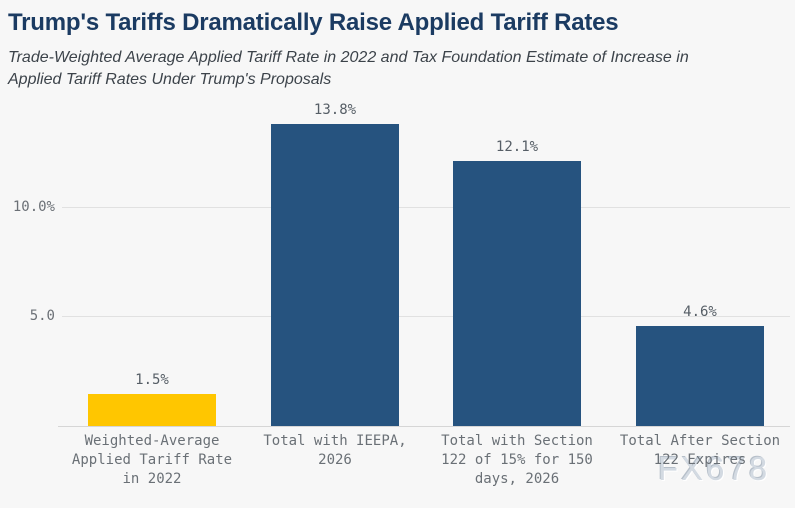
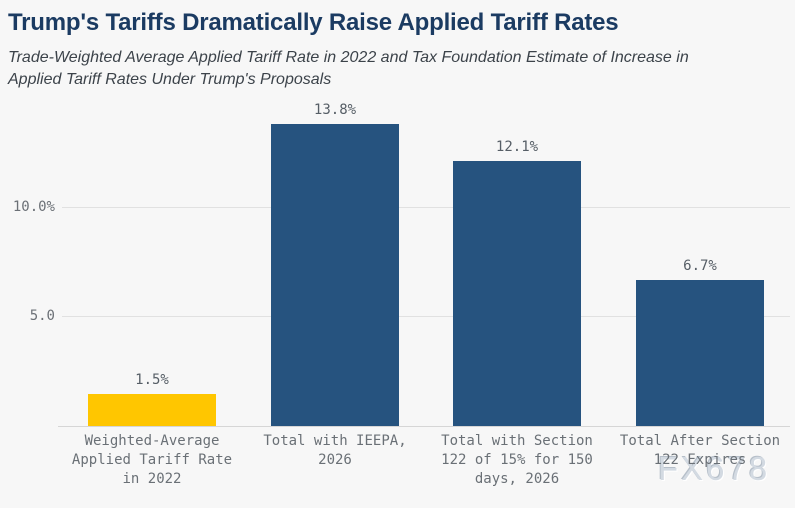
Total After Section 122 Expires: 4.6% -> 6.7%
